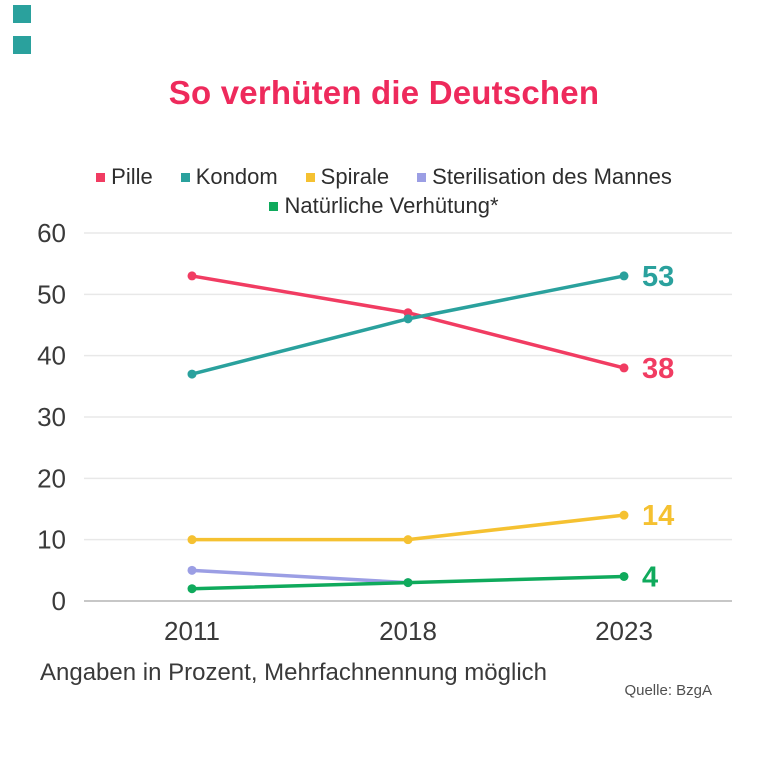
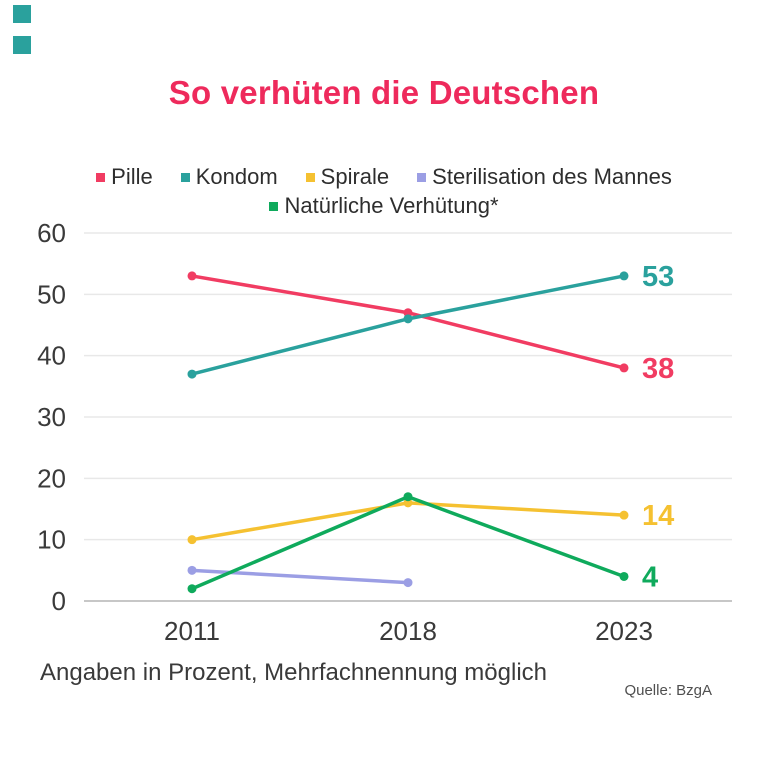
Spirale/2018: 10 -> 16
Natürliche Verhütung*/2018: 3 -> 17
